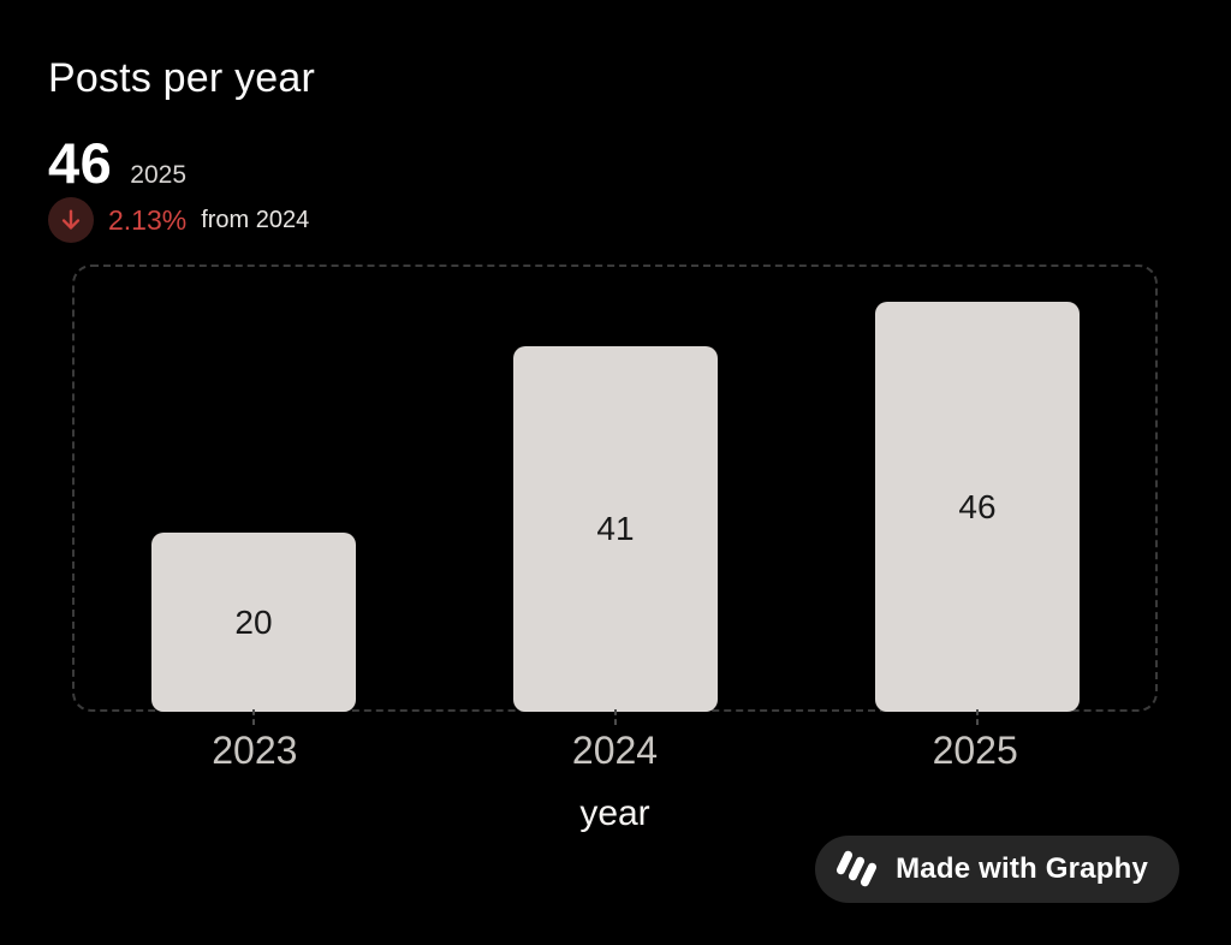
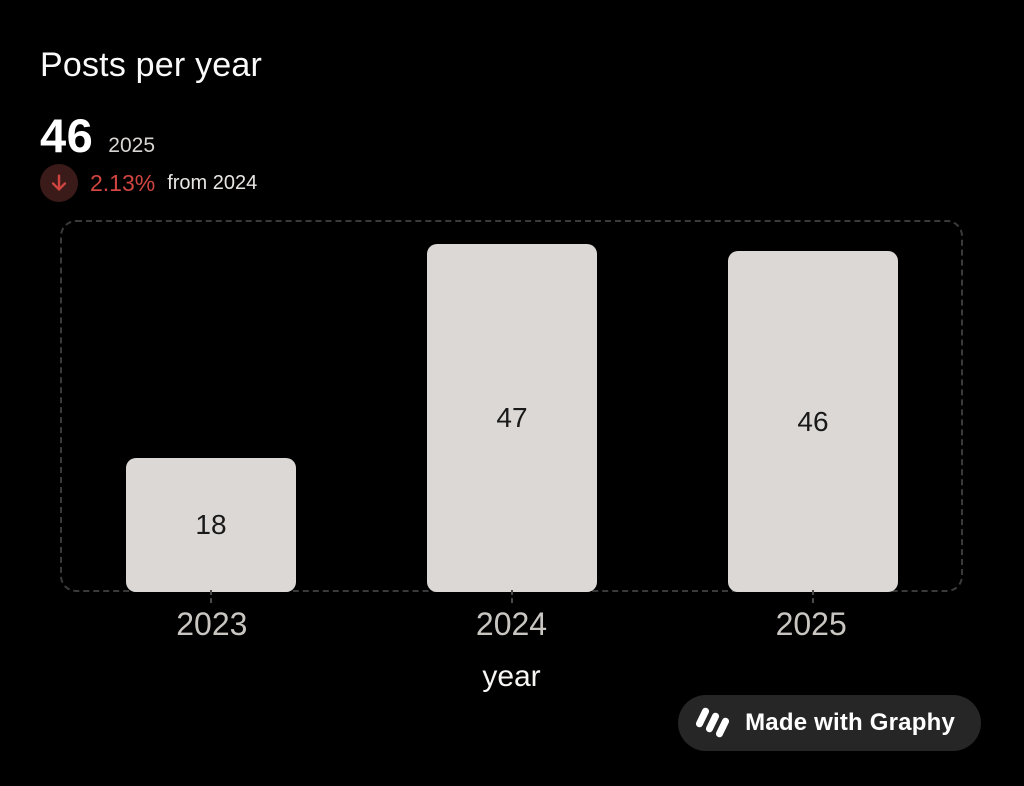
2023: 20 -> 18
2024: 41 -> 47
